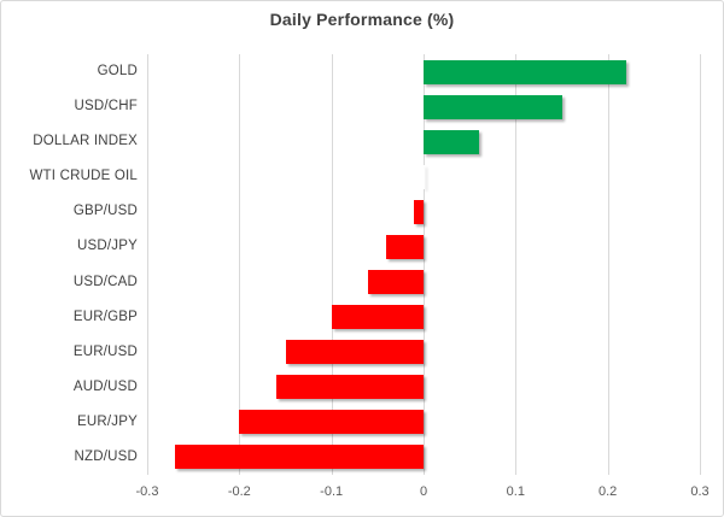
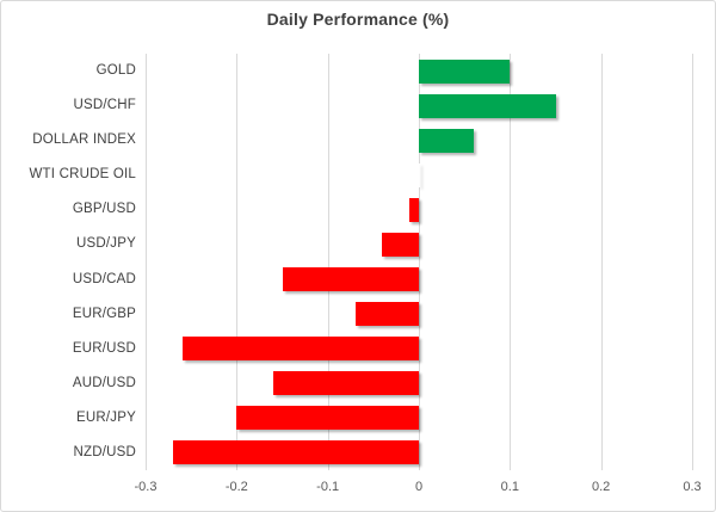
GOLD: 0.22 -> 0.10
USD/CAD: -0.06 -> -0.15
EUR/GBP: -0.10 -> -0.07
EUR/USD: -0.15 -> -0.26
